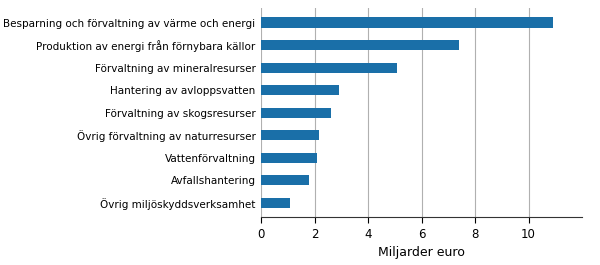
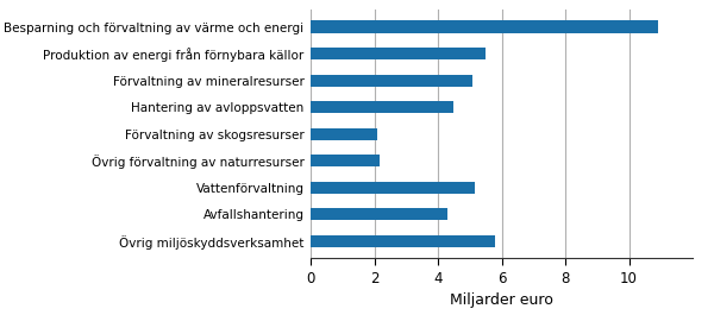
Produktion av energi från förnybara källor: 7.40 -> 5.50
Hantering av avloppsvatten: 2.90 -> 4.50
Förvaltning av skogsresurser: 2.60 -> 2.10
Vattenförvaltning: 2.10 -> 5.15
Avfallshantering: 1.80 -> 4.30
Övrig miljöskyddsverksamhet: 1.10 -> 5.80
